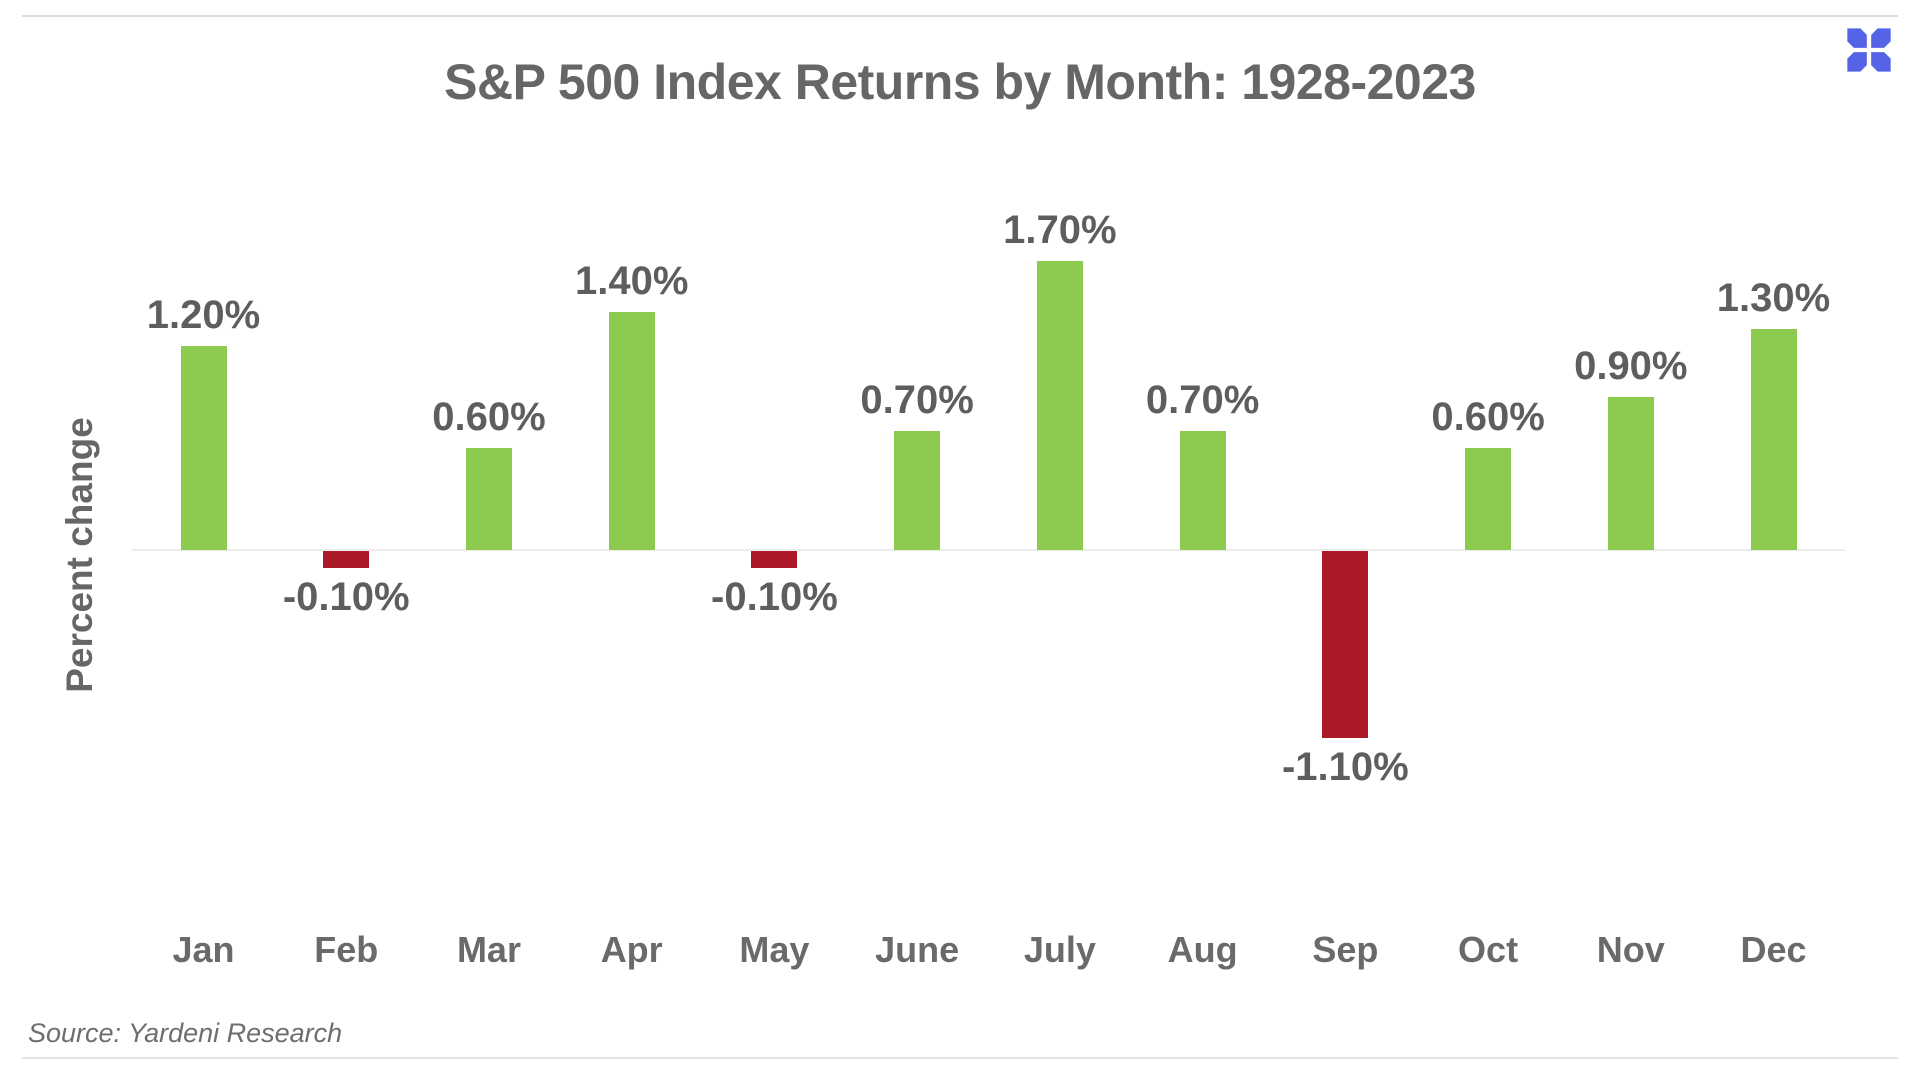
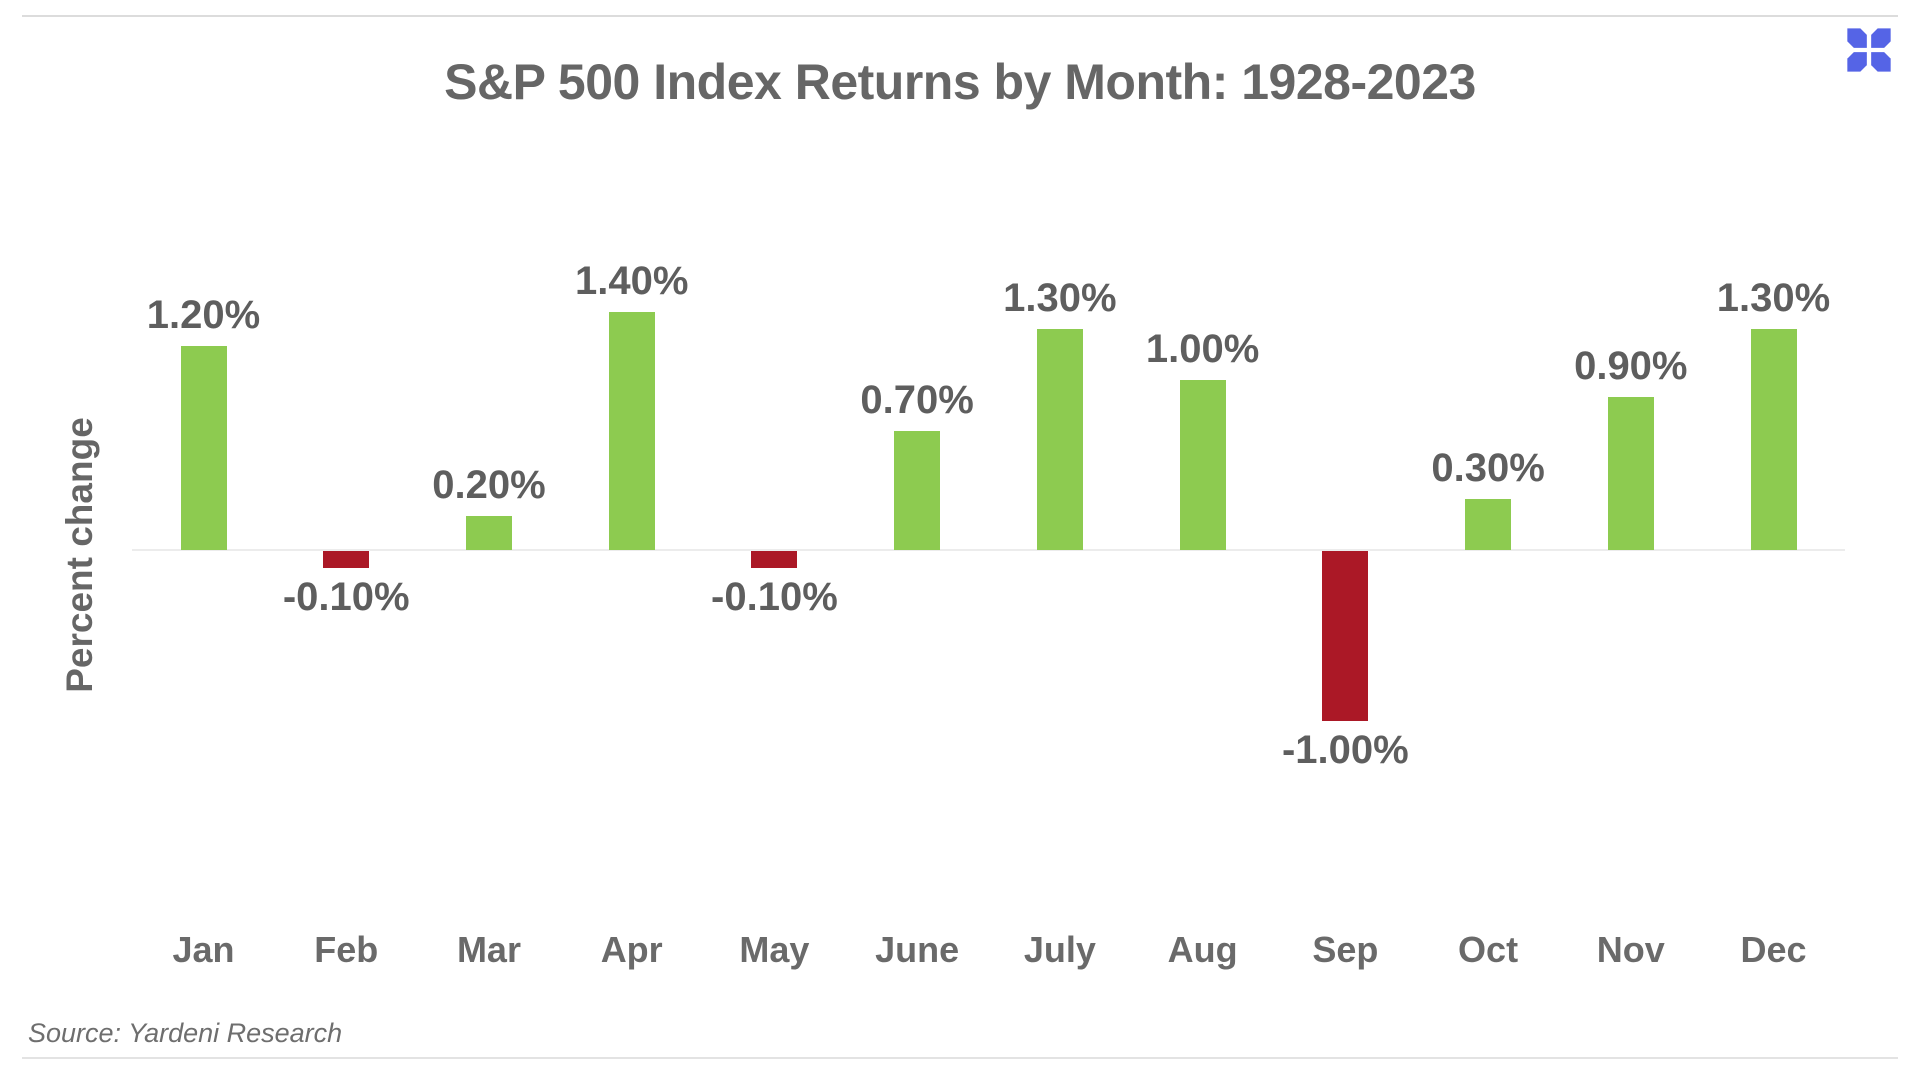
Mar: 0.60% -> 0.20%
July: 1.70% -> 1.30%
Aug: 0.70% -> 1.00%
Sep: -1.10% -> -1.00%
Oct: 0.60% -> 0.30%
